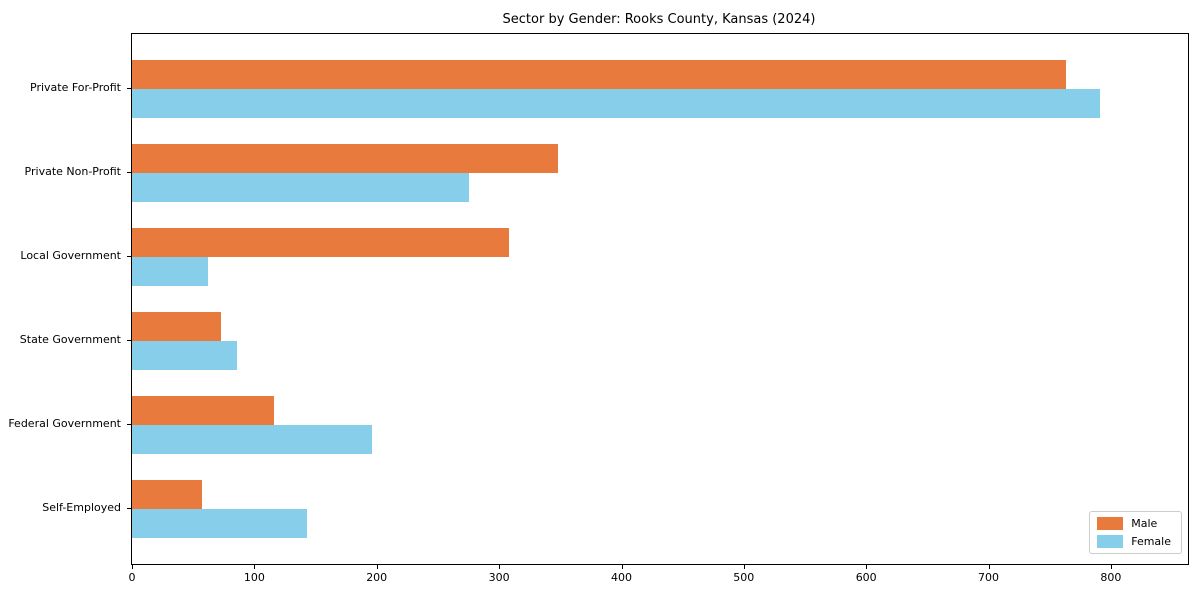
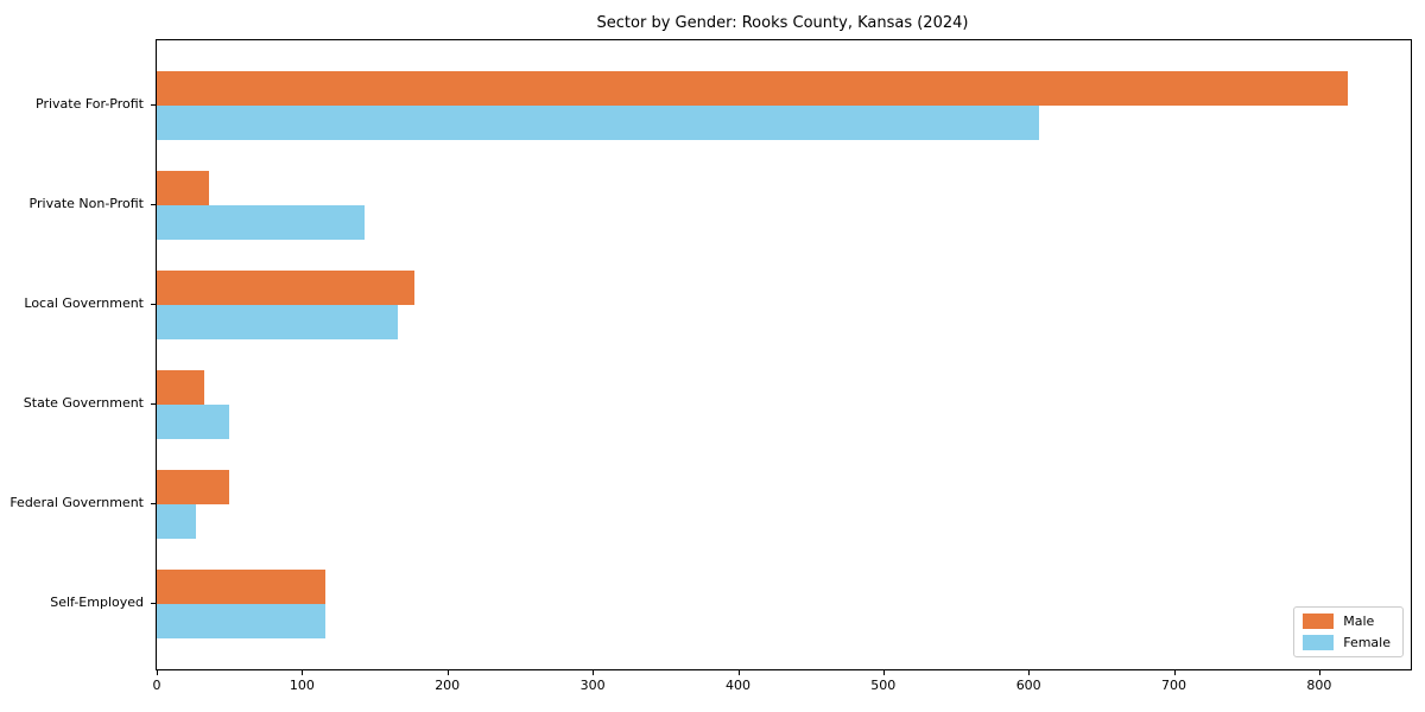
Male/Private For-Profit: 763 -> 820
Female/Private For-Profit: 791 -> 607
Male/Private Non-Profit: 348 -> 36
Female/Private Non-Profit: 275 -> 143
Male/Local Government: 308 -> 177
Female/Local Government: 62 -> 166
Male/State Government: 73 -> 33
Female/State Government: 86 -> 50
Male/Federal Government: 116 -> 50
Female/Federal Government: 196 -> 27
Male/Self-Employed: 57 -> 116
Female/Self-Employed: 143 -> 116
